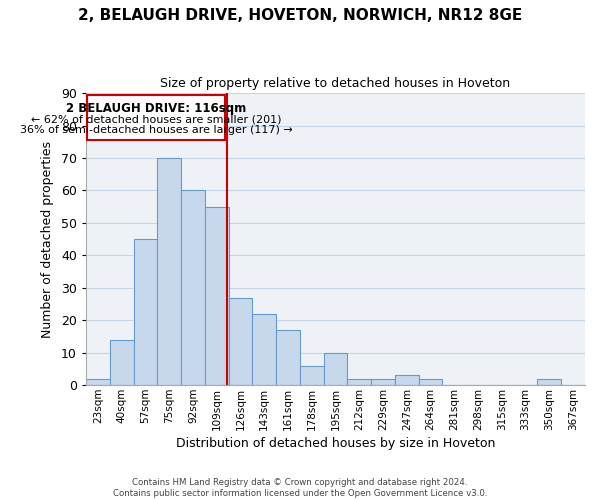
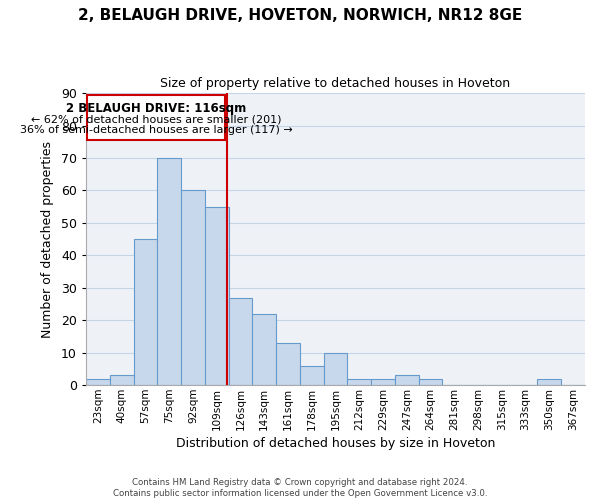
40sqm: 14 -> 3
161sqm: 17 -> 13
